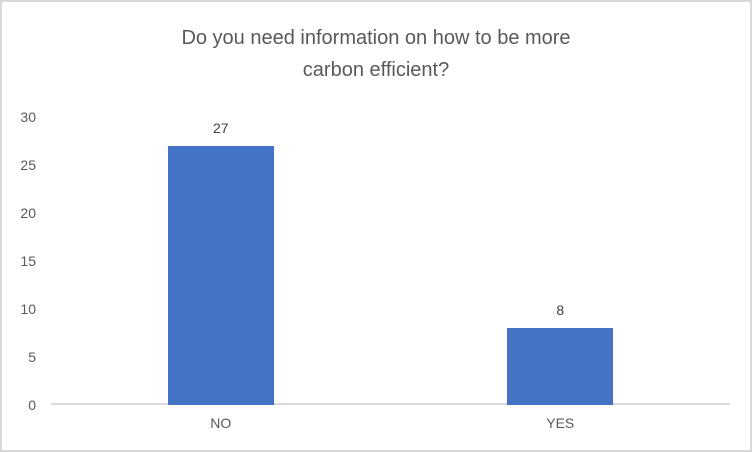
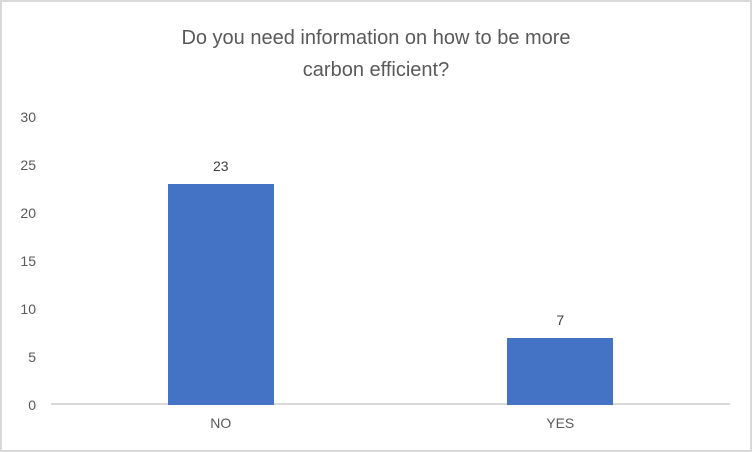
NO: 27 -> 23
YES: 8 -> 7
